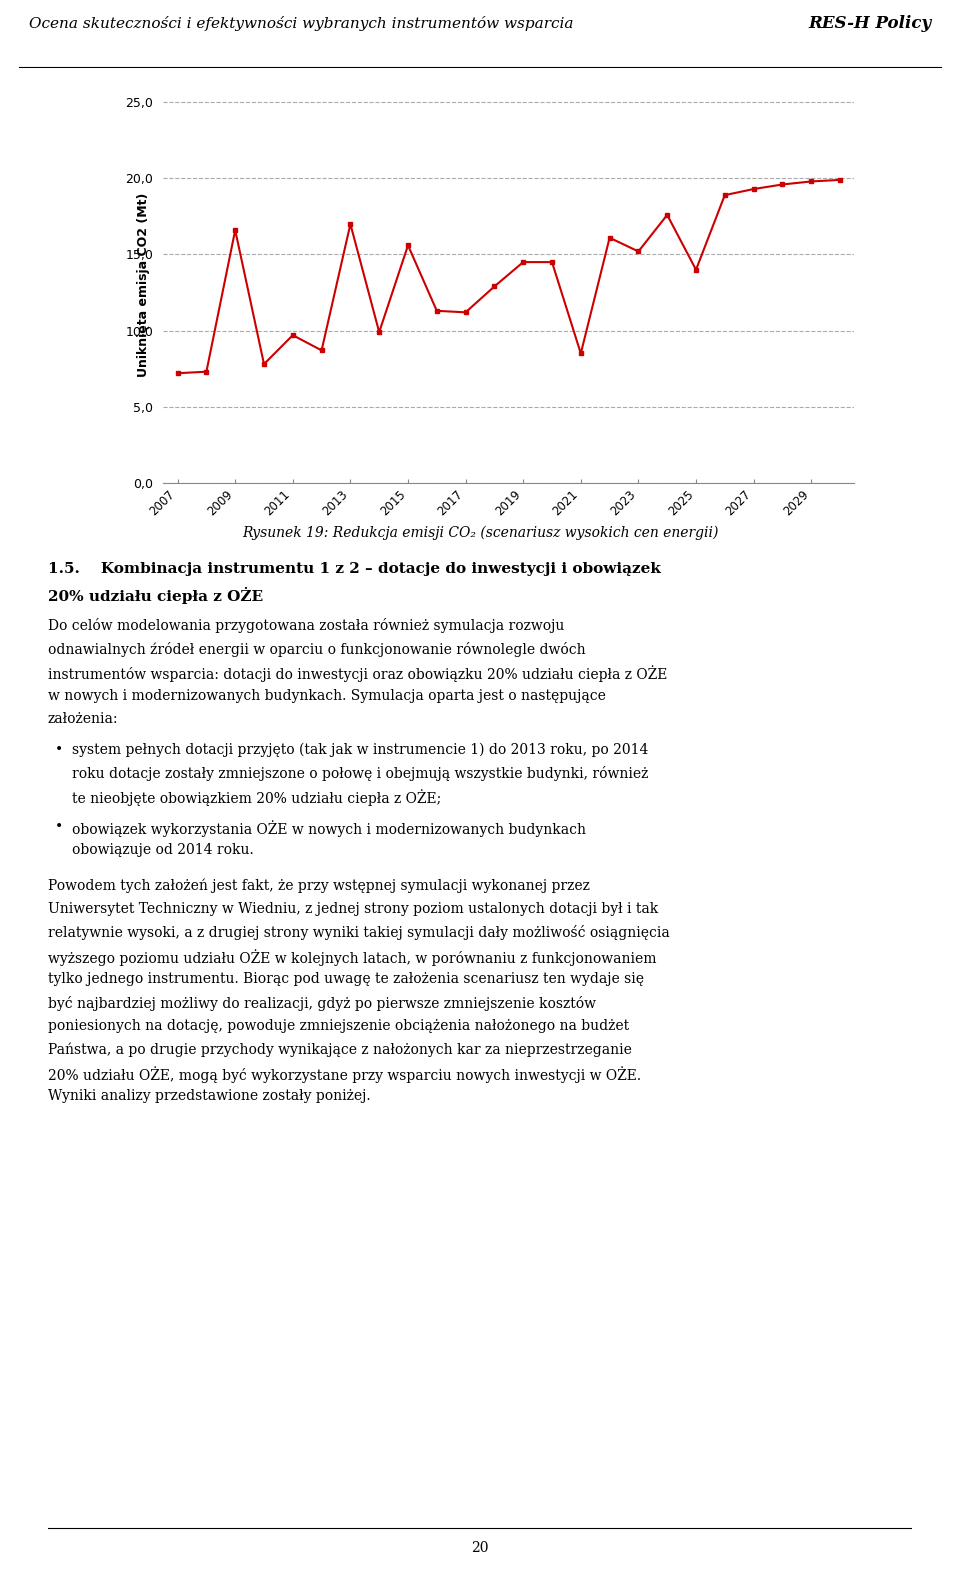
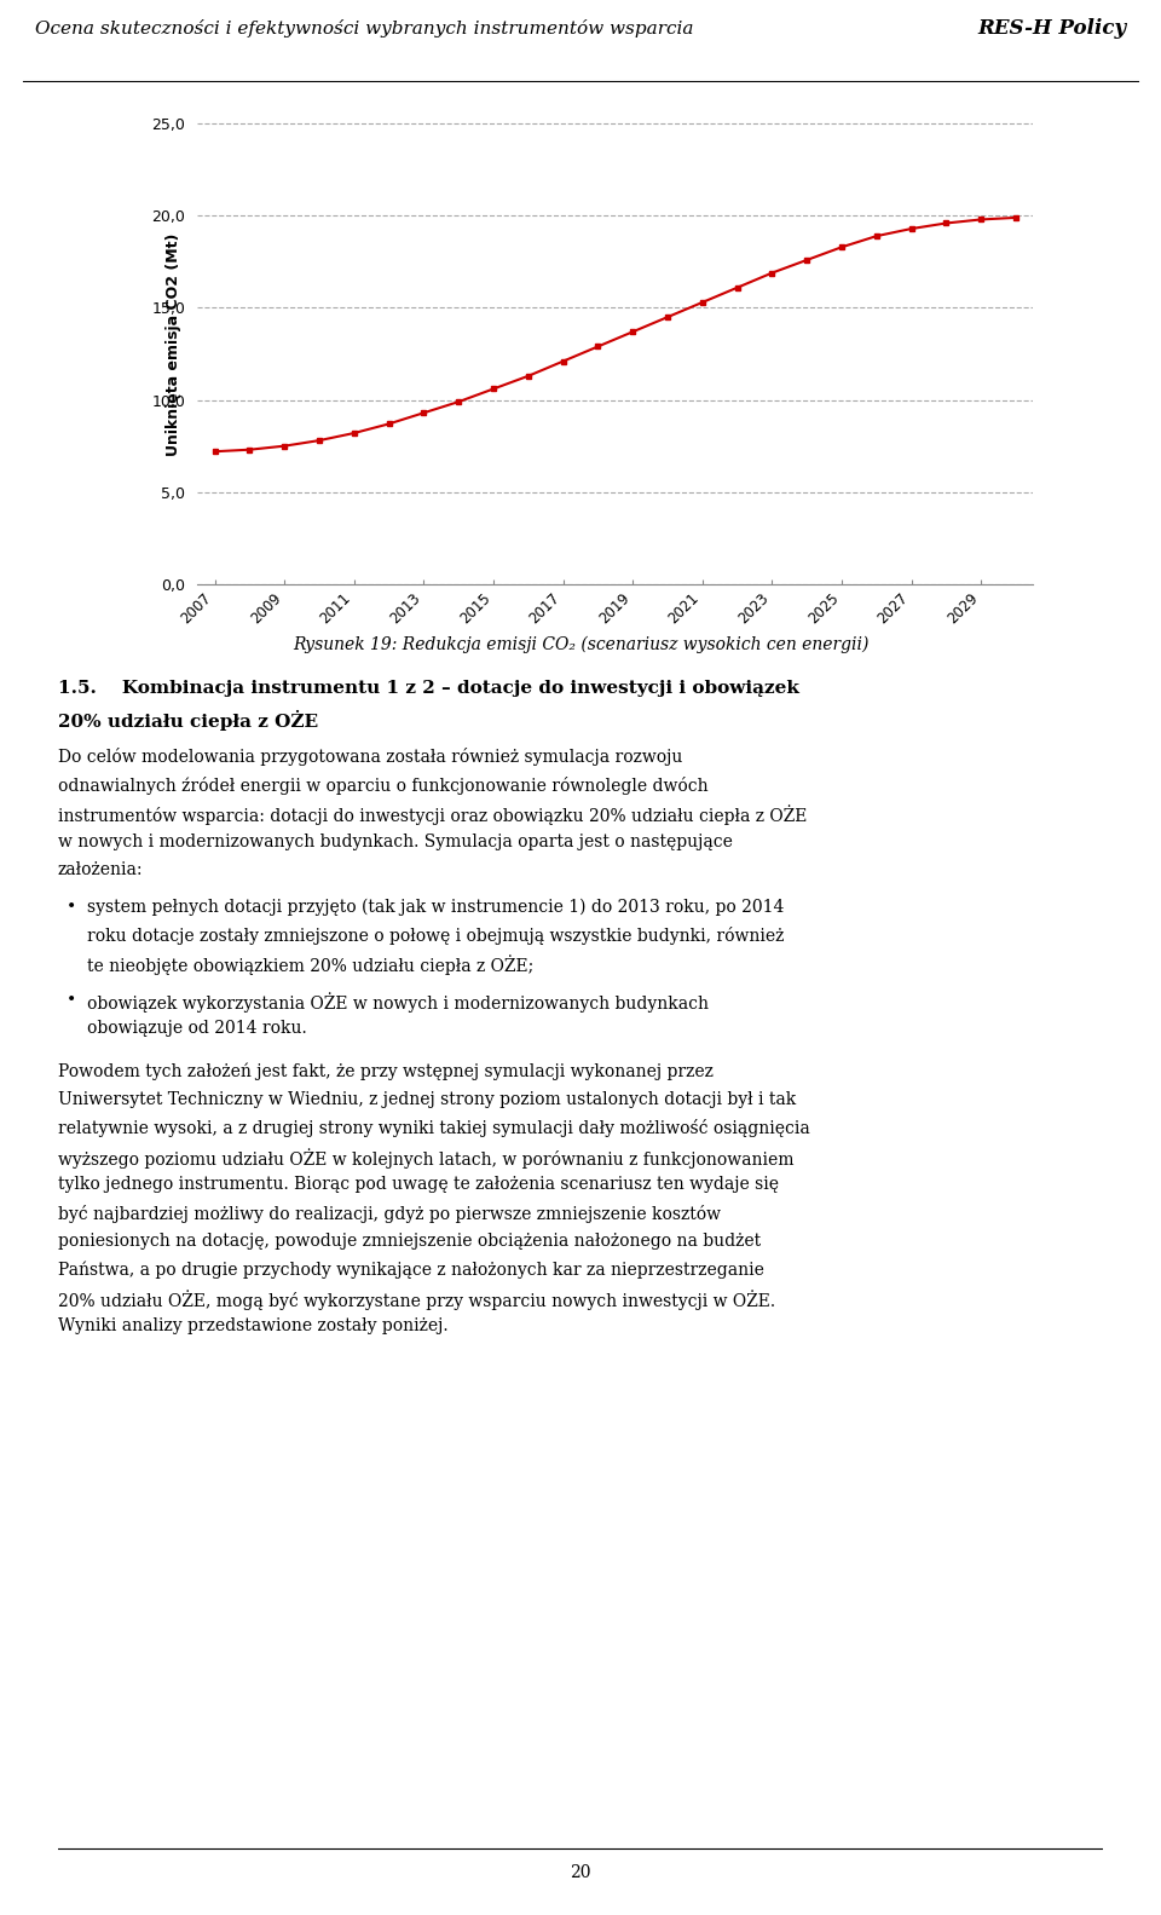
2009: 16,6 -> 7,5
2011: 9,7 -> 8,2
2013: 17,0 -> 9,3
2015: 15,6 -> 10,6
2017: 11,2 -> 12,1
2019: 14,5 -> 13,7
2021: 8,5 -> 15,3
2023: 15,2 -> 16,9
2025: 14,0 -> 18,3
